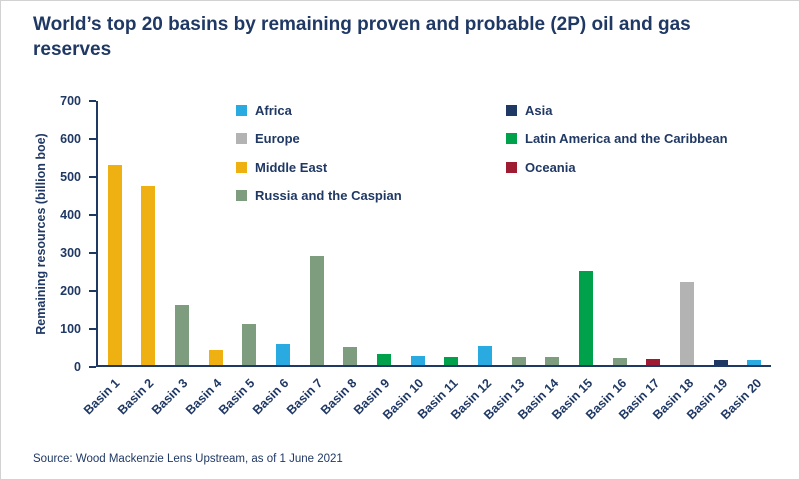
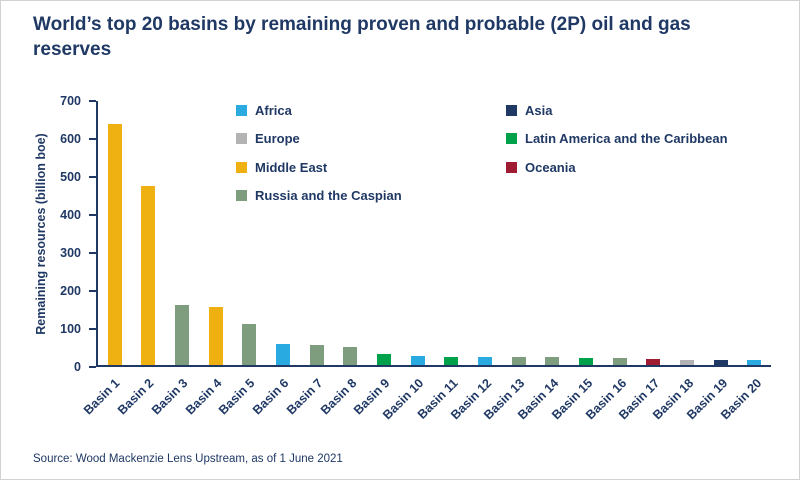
Basin 1: 530 -> 640
Basin 4: 40 -> 160
Basin 7: 290 -> 50
Basin 12: 50 -> 20
Basin 15: 250 -> 20
Basin 18: 220 -> 10
